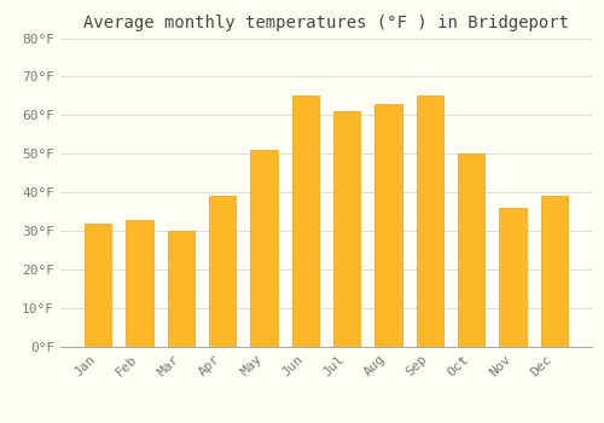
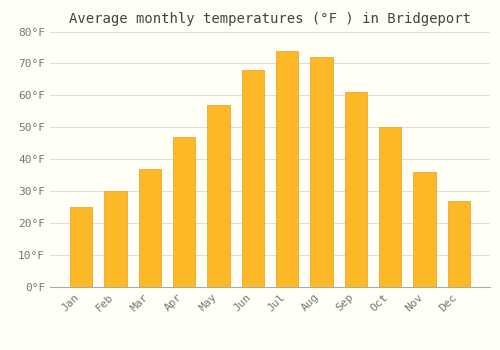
Jan: 32°F -> 25°F
Feb: 33°F -> 30°F
Mar: 30°F -> 37°F
Apr: 39°F -> 47°F
May: 51°F -> 57°F
Jun: 65°F -> 68°F
Jul: 61°F -> 74°F
Aug: 63°F -> 72°F
Sep: 65°F -> 61°F
Dec: 39°F -> 27°F
